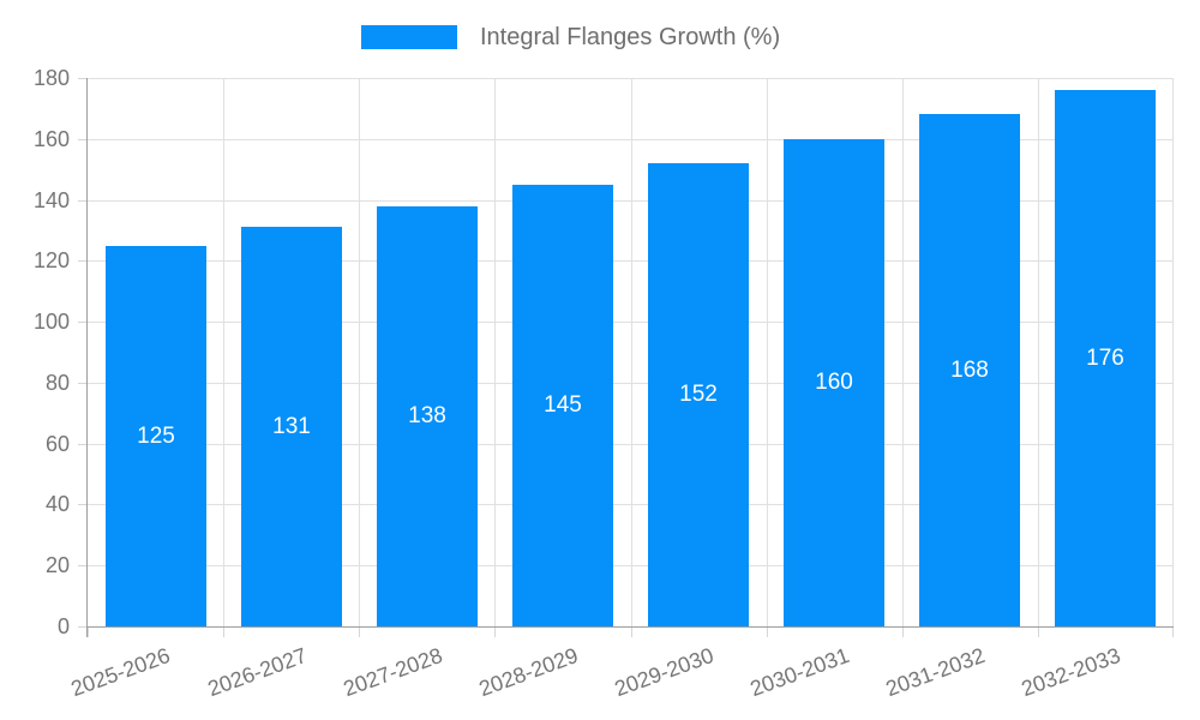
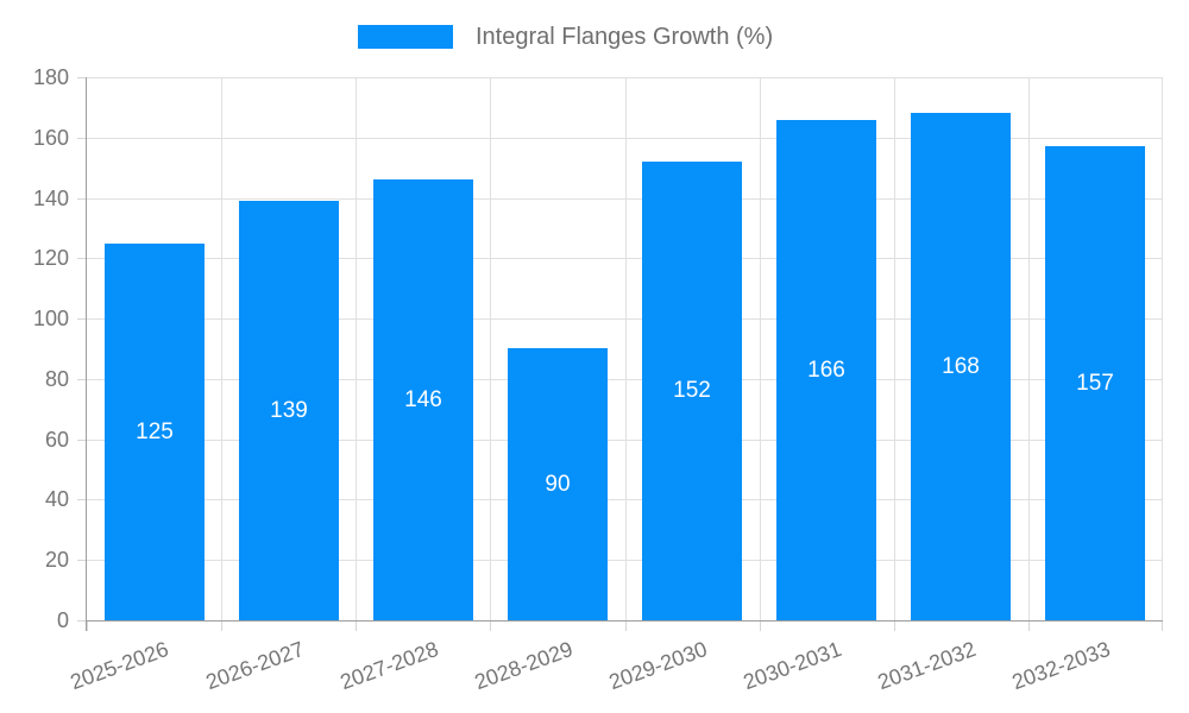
2026-2027: 131 -> 139
2027-2028: 138 -> 146
2028-2029: 145 -> 90
2030-2031: 160 -> 166
2032-2033: 176 -> 157
